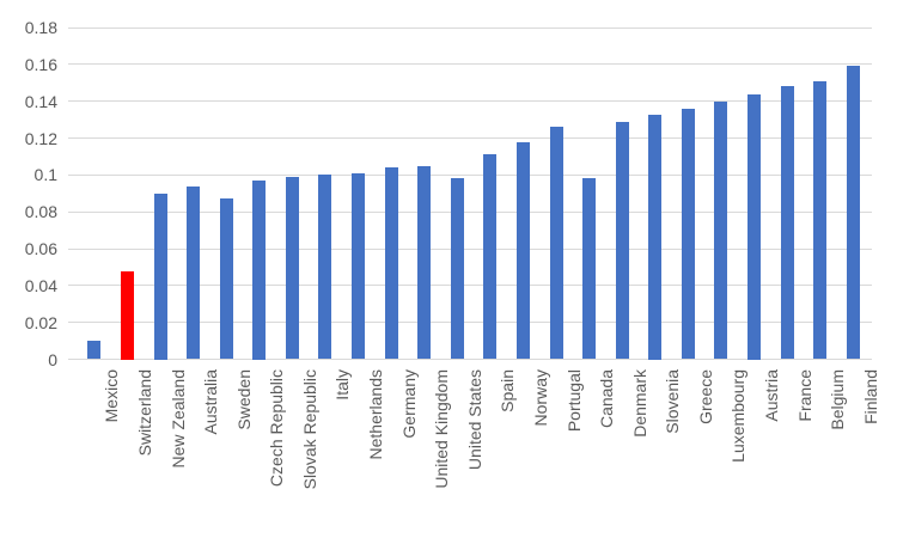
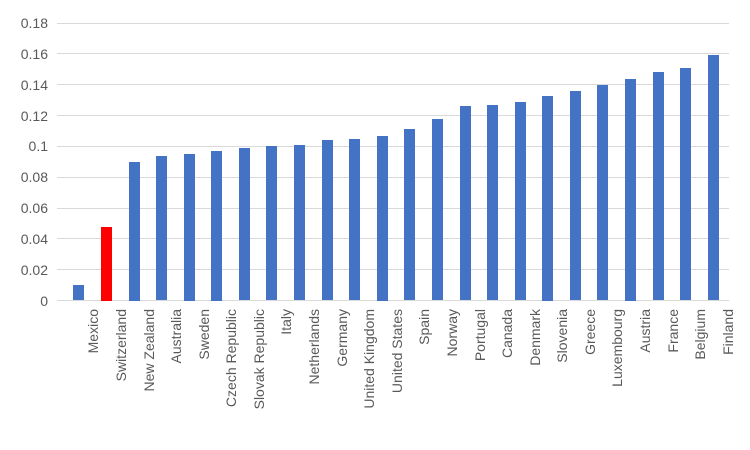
Sweden: 0.087 -> 0.095
United States: 0.098 -> 0.107
Canada: 0.098 -> 0.127
